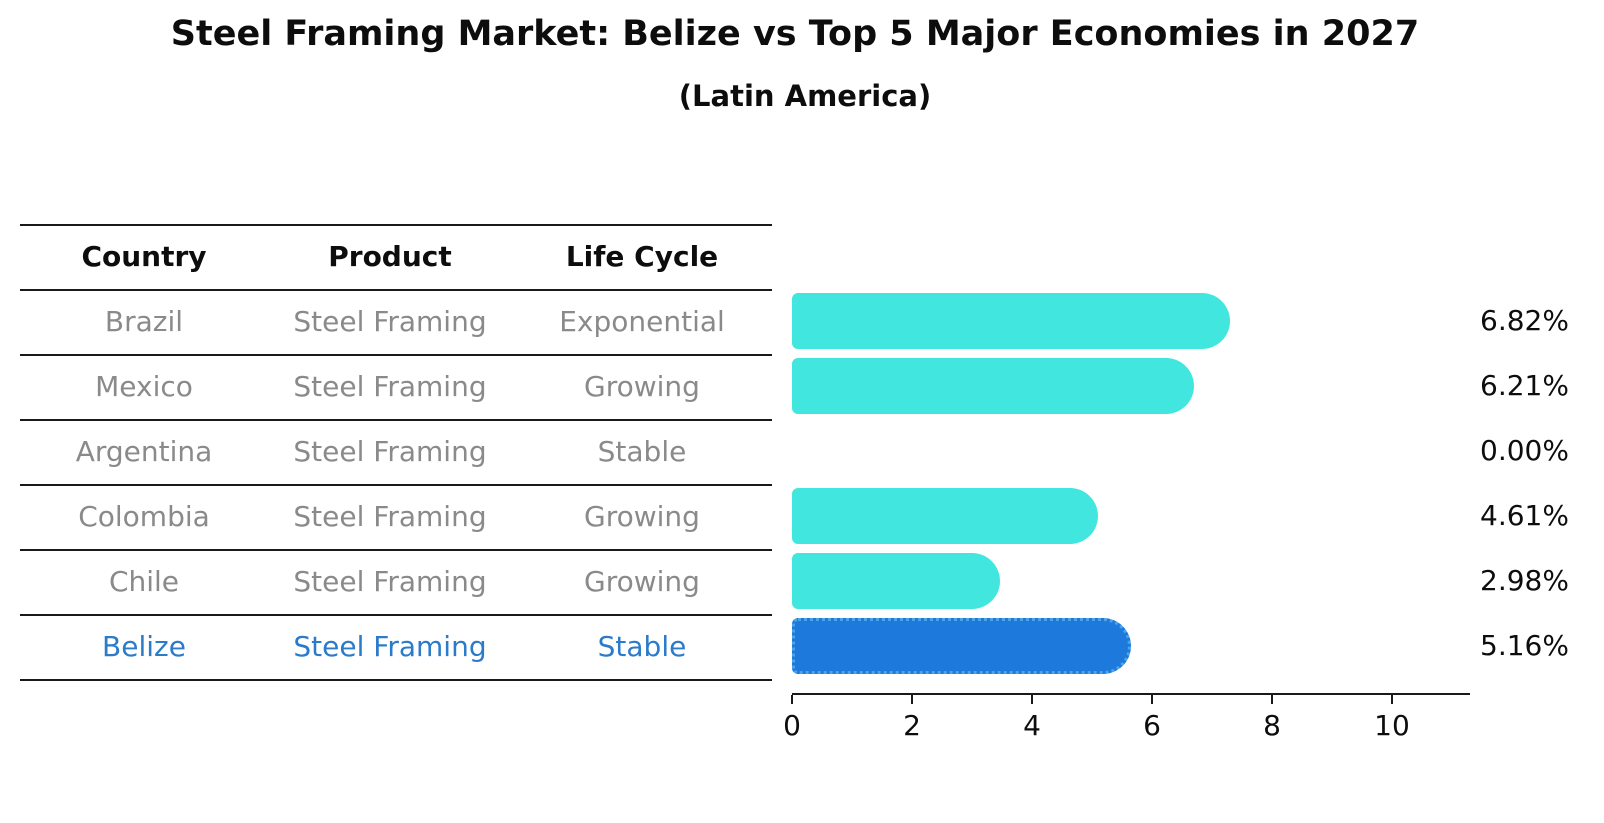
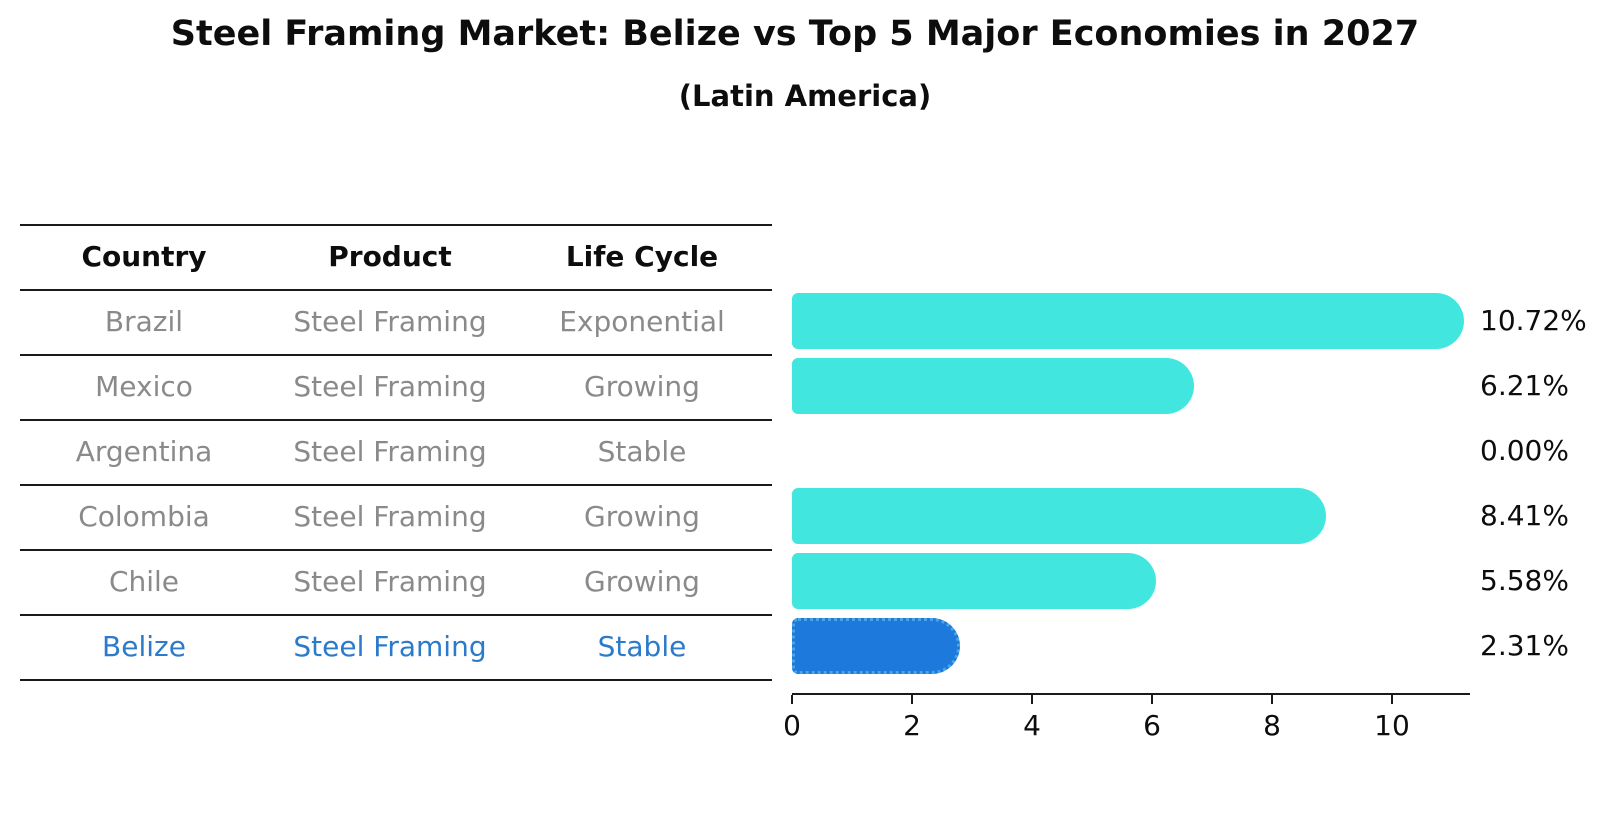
Brazil: 6.82% -> 10.72%
Colombia: 4.61% -> 8.41%
Chile: 2.98% -> 5.58%
Belize: 5.16% -> 2.31%
